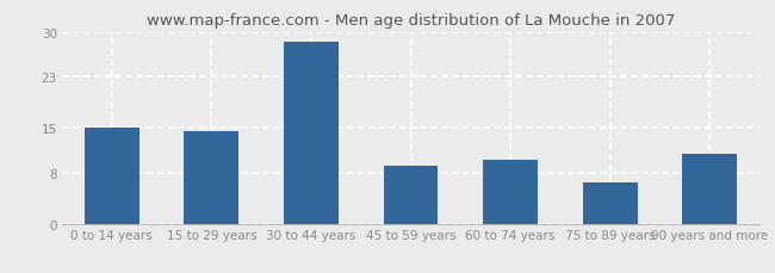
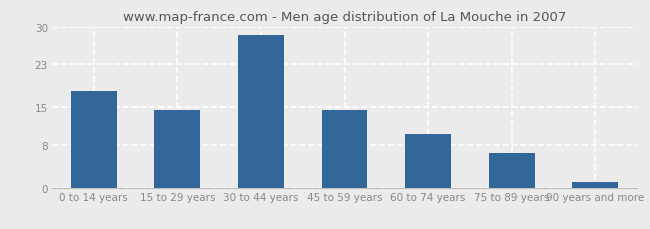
0 to 14 years: 15.0 -> 18.0
45 to 59 years: 9.0 -> 14.5
90 years and more: 11.0 -> 1.0
